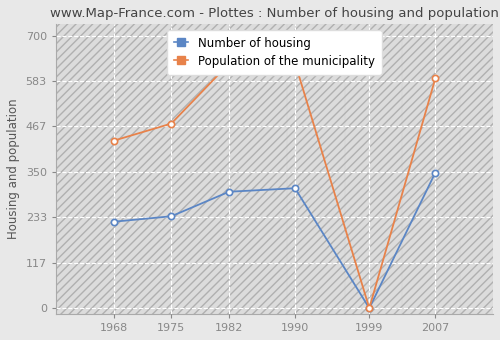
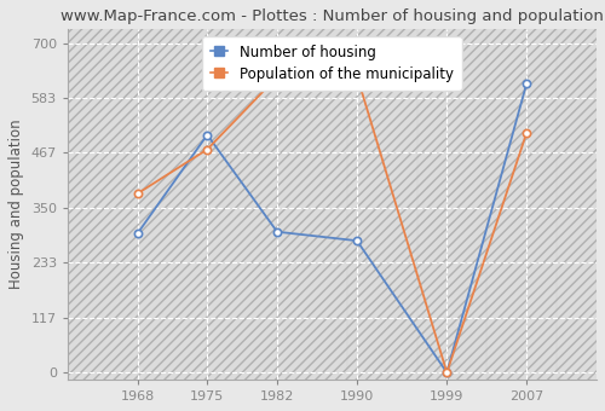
Number of housing/1968: 222 -> 295
Population of the municipality/1968: 430 -> 380
Number of housing/1975: 236 -> 505
Number of housing/1990: 308 -> 280
Number of housing/2007: 348 -> 615
Population of the municipality/2007: 590 -> 510
